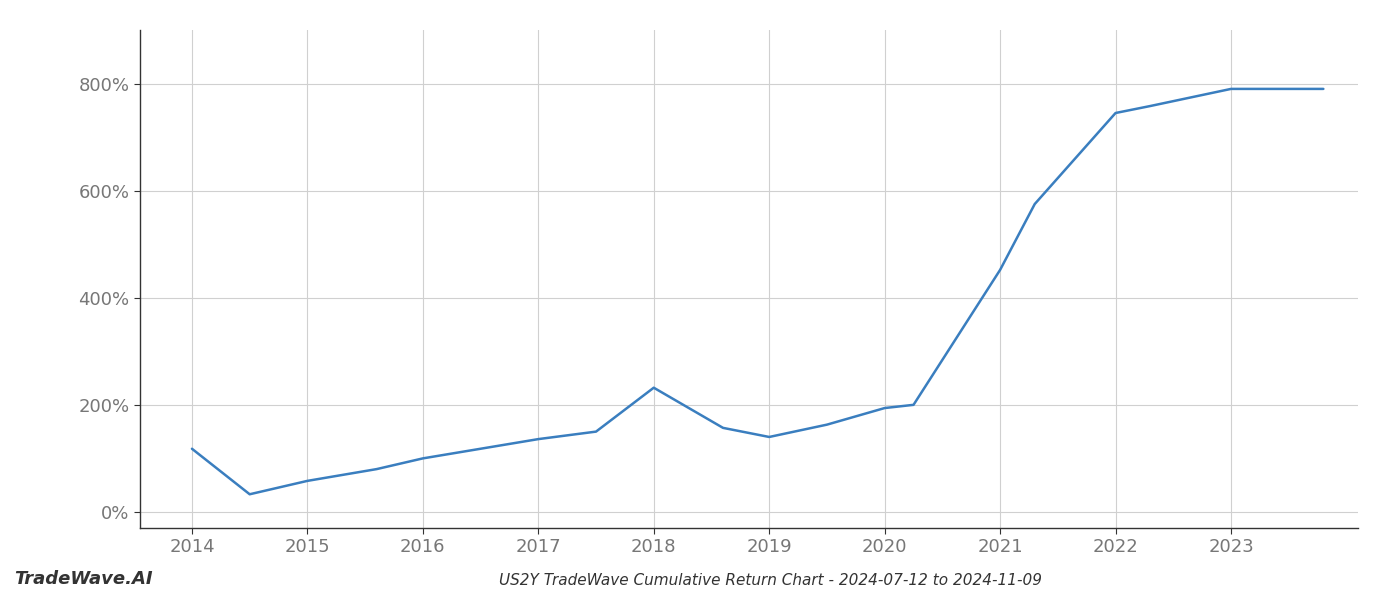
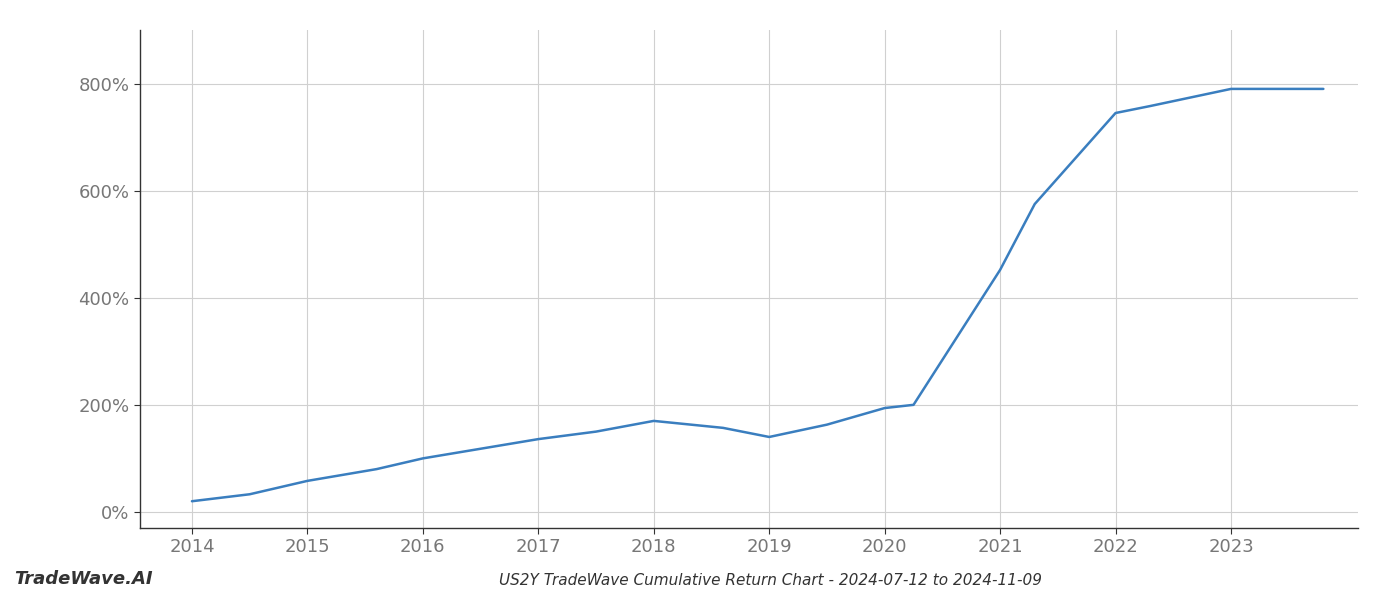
2014: 118% -> 20%
2018: 232% -> 170%
